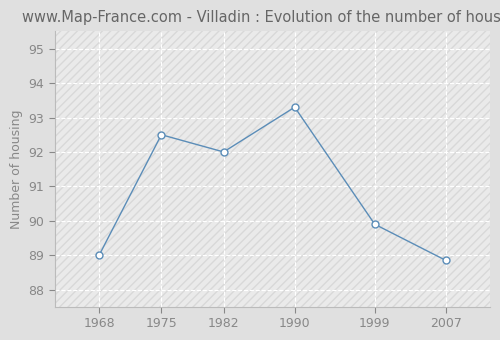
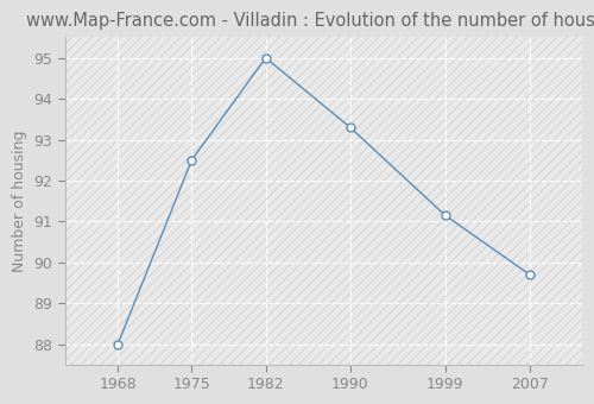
1968: 89.00 -> 88.00
1982: 92.00 -> 95.00
1999: 89.90 -> 91.15
2007: 88.85 -> 89.70
